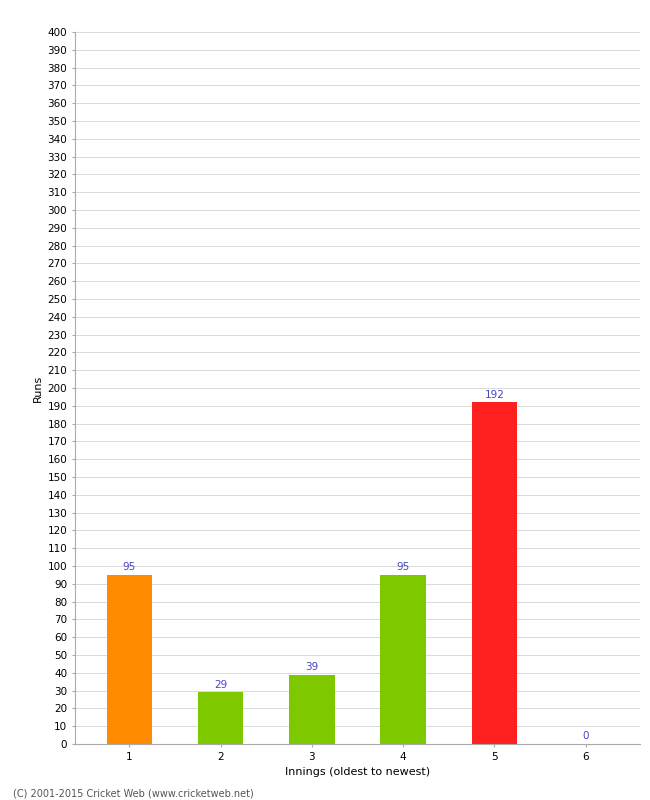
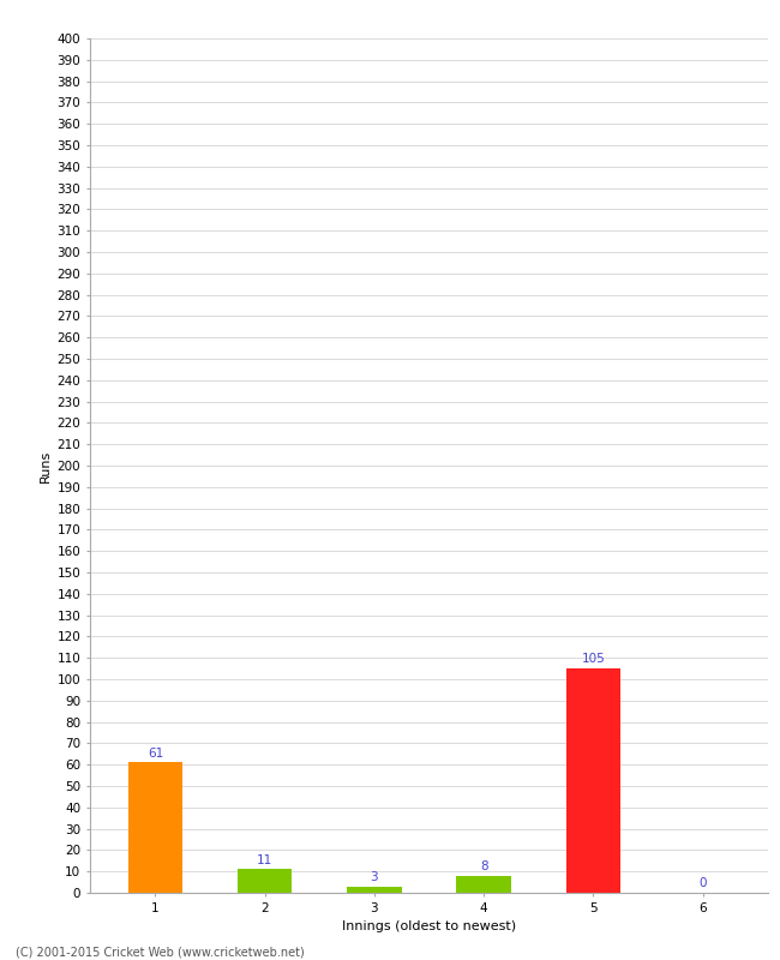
1: 95 -> 61
2: 29 -> 11
3: 39 -> 3
4: 95 -> 8
5: 192 -> 105
